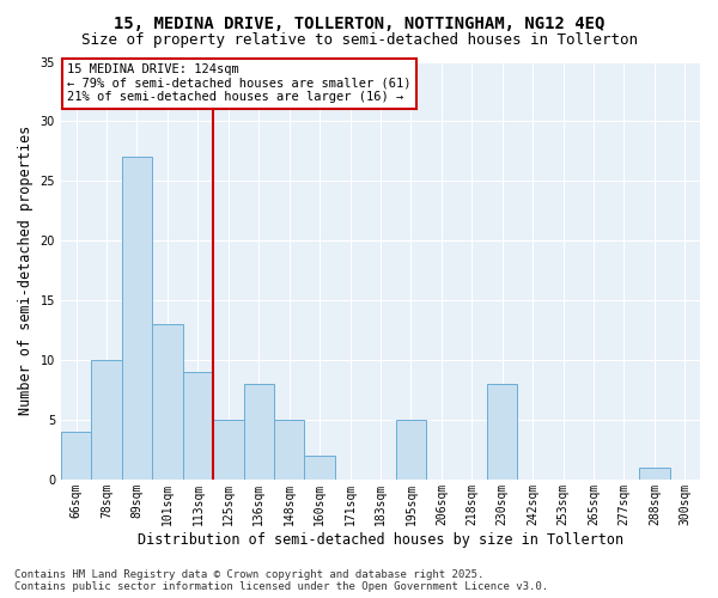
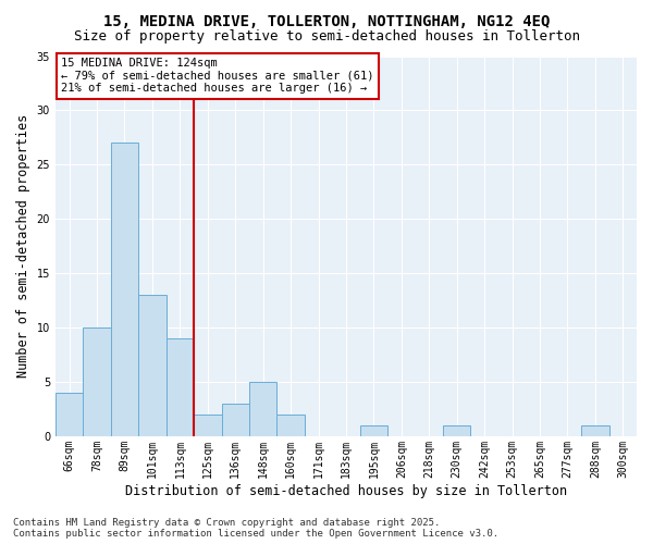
125sqm: 5 -> 2
136sqm: 8 -> 3
195sqm: 5 -> 1
230sqm: 8 -> 1
